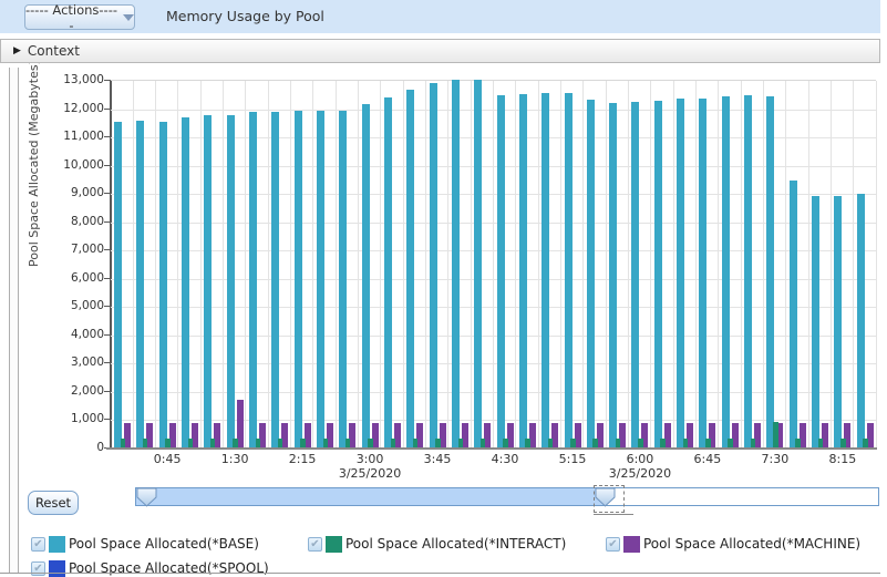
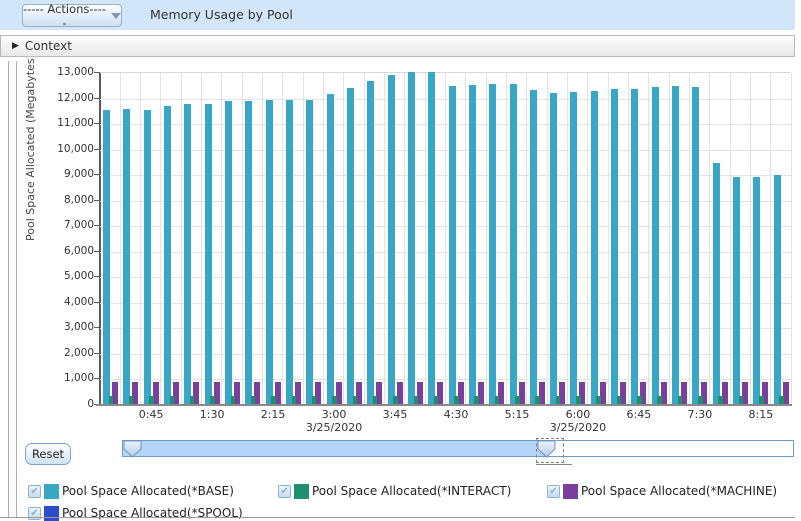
Pool Space Allocated(*MACHINE)/1:30: 1700 -> 800
Pool Space Allocated(*INTERACT)/7:30: 900 -> 300
